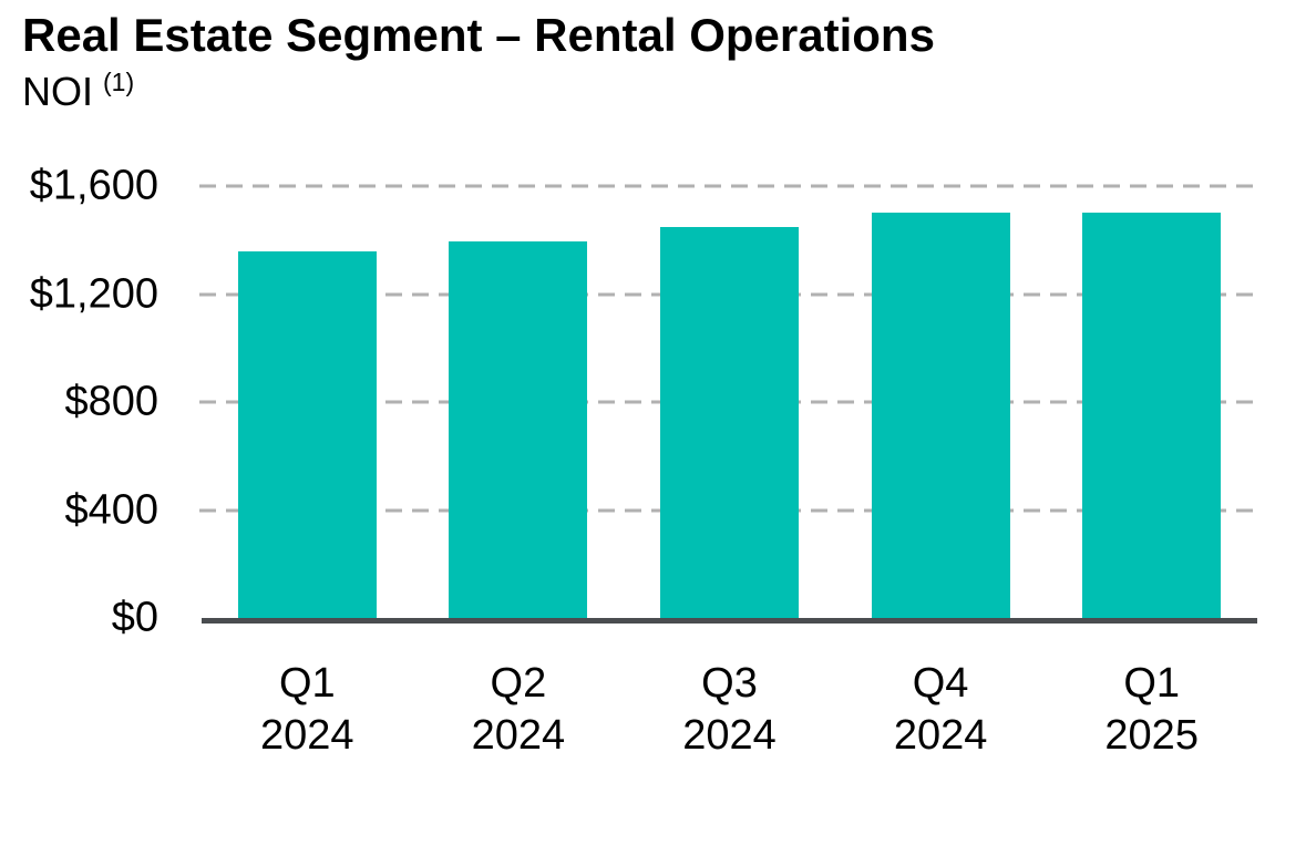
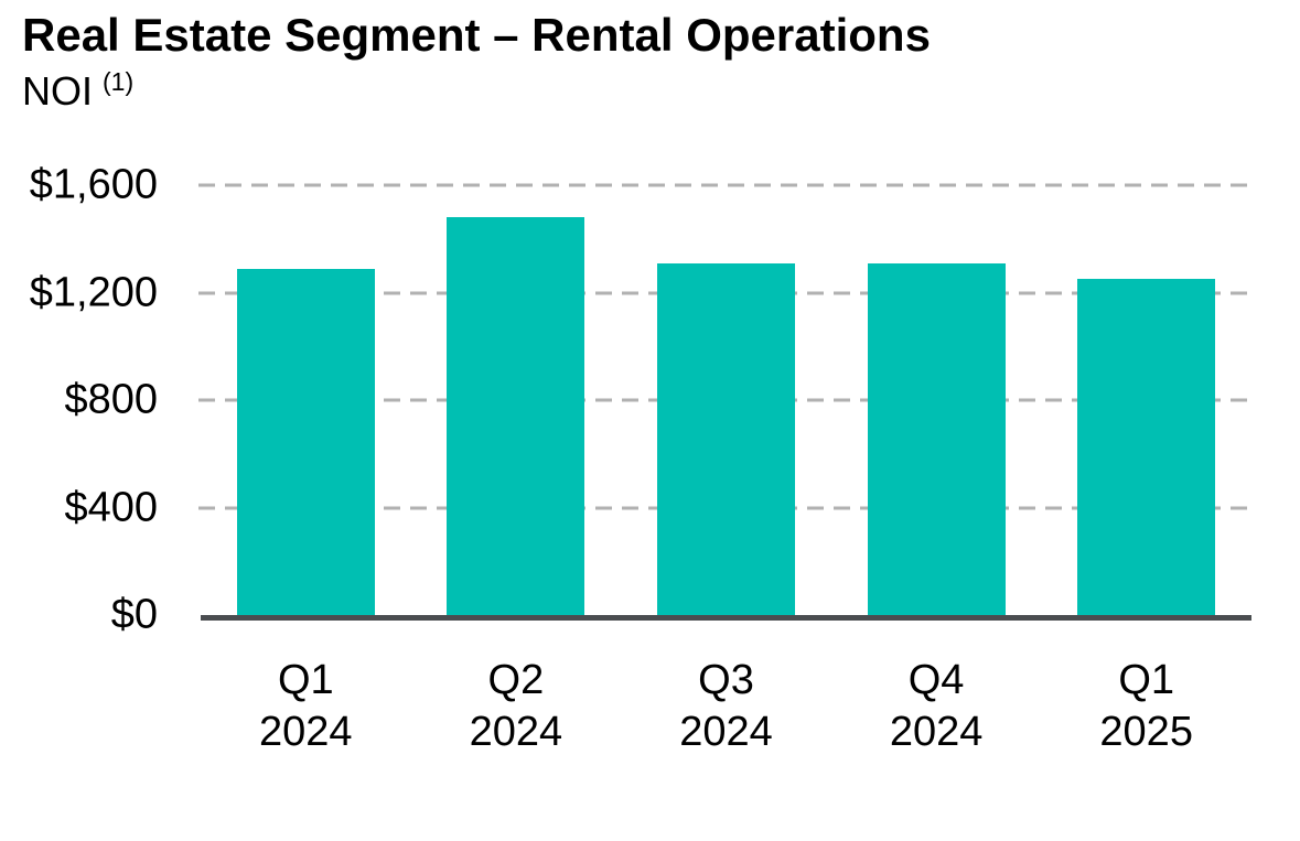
Q1 2024: $1360 -> $1290
Q2 2024: $1400 -> $1480
Q3 2024: $1450 -> $1310
Q4 2024: $1500 -> $1310
Q1 2025: $1500 -> $1250
